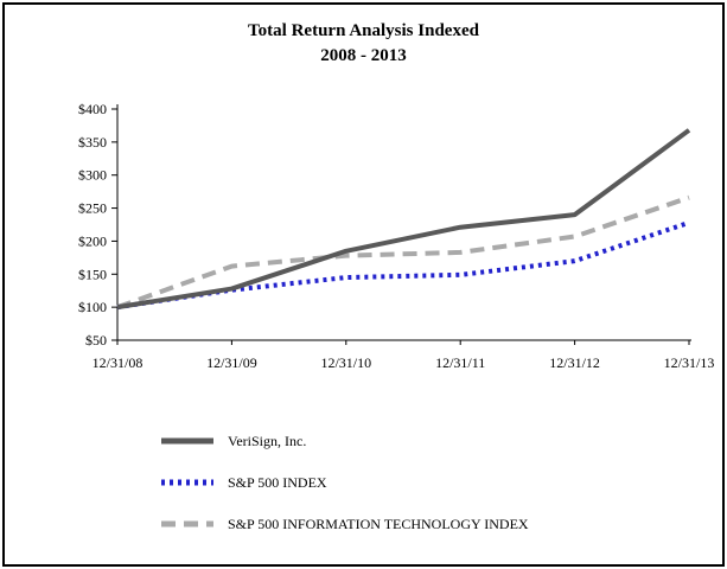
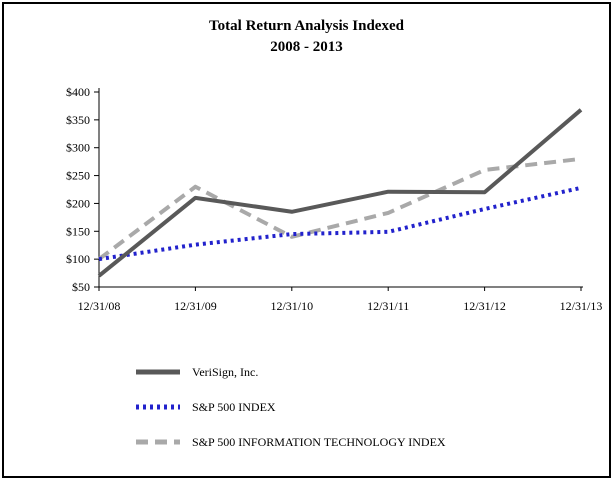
VeriSign, Inc./12/31/08: $100 -> $70
VeriSign, Inc./12/31/09: $130 -> $210
S&P 500 INFORMATION TECHNOLOGY INDEX/12/31/09: $160 -> $230
S&P 500 INFORMATION TECHNOLOGY INDEX/12/31/10: $180 -> $140
VeriSign, Inc./12/31/12: $240 -> $220
S&P 500 INDEX/12/31/12: $170 -> $190
S&P 500 INFORMATION TECHNOLOGY INDEX/12/31/12: $210 -> $260
S&P 500 INFORMATION TECHNOLOGY INDEX/12/31/13: $270 -> $280
